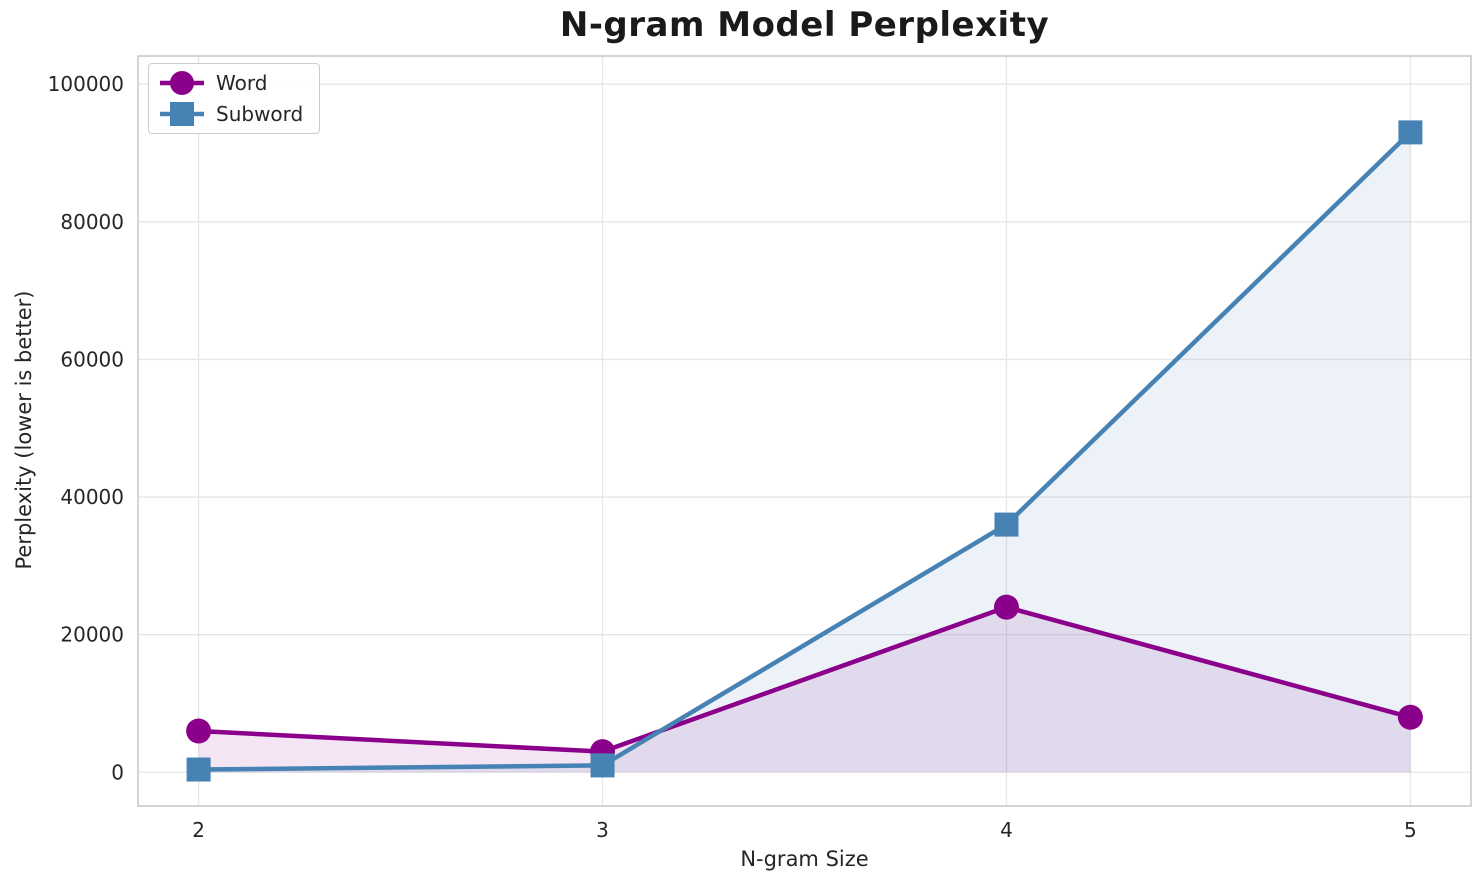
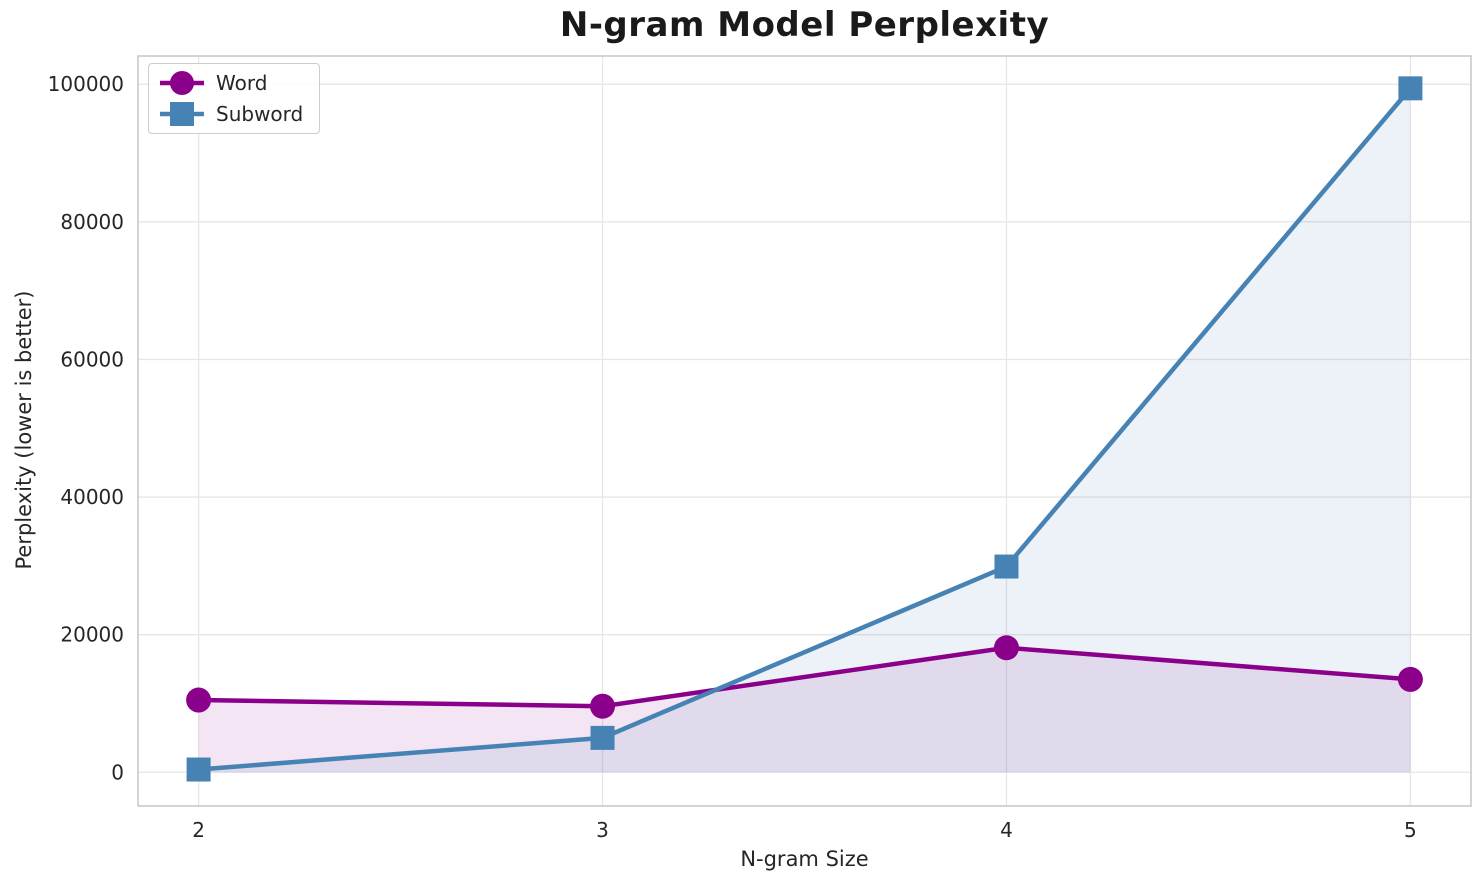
Word/2: 6000 -> 10000
Word/3: 3000 -> 10000
Subword/3: 1000 -> 5000
Word/4: 24000 -> 18000
Subword/4: 36000 -> 30000
Word/5: 8000 -> 14000
Subword/5: 93000 -> 99000
